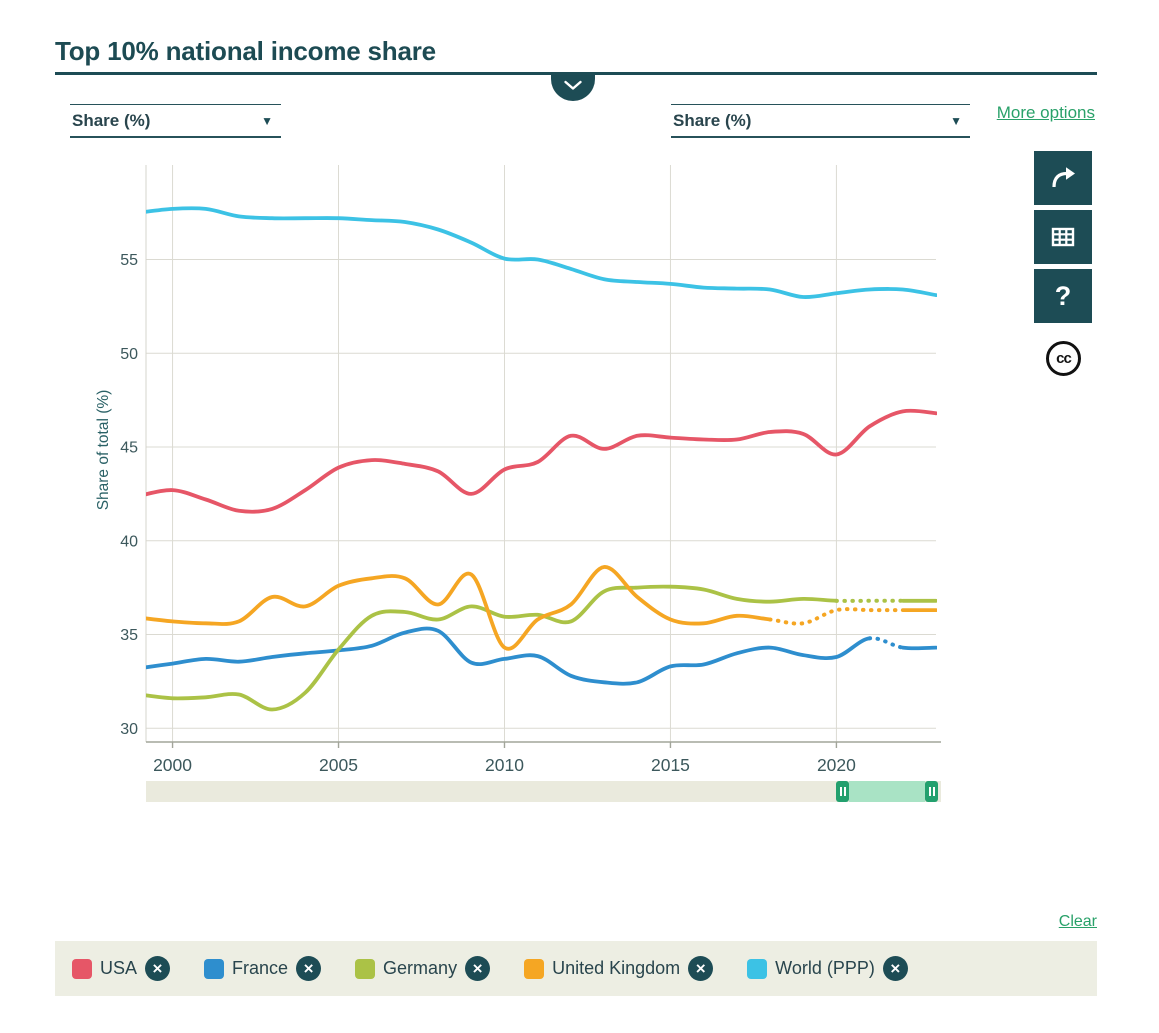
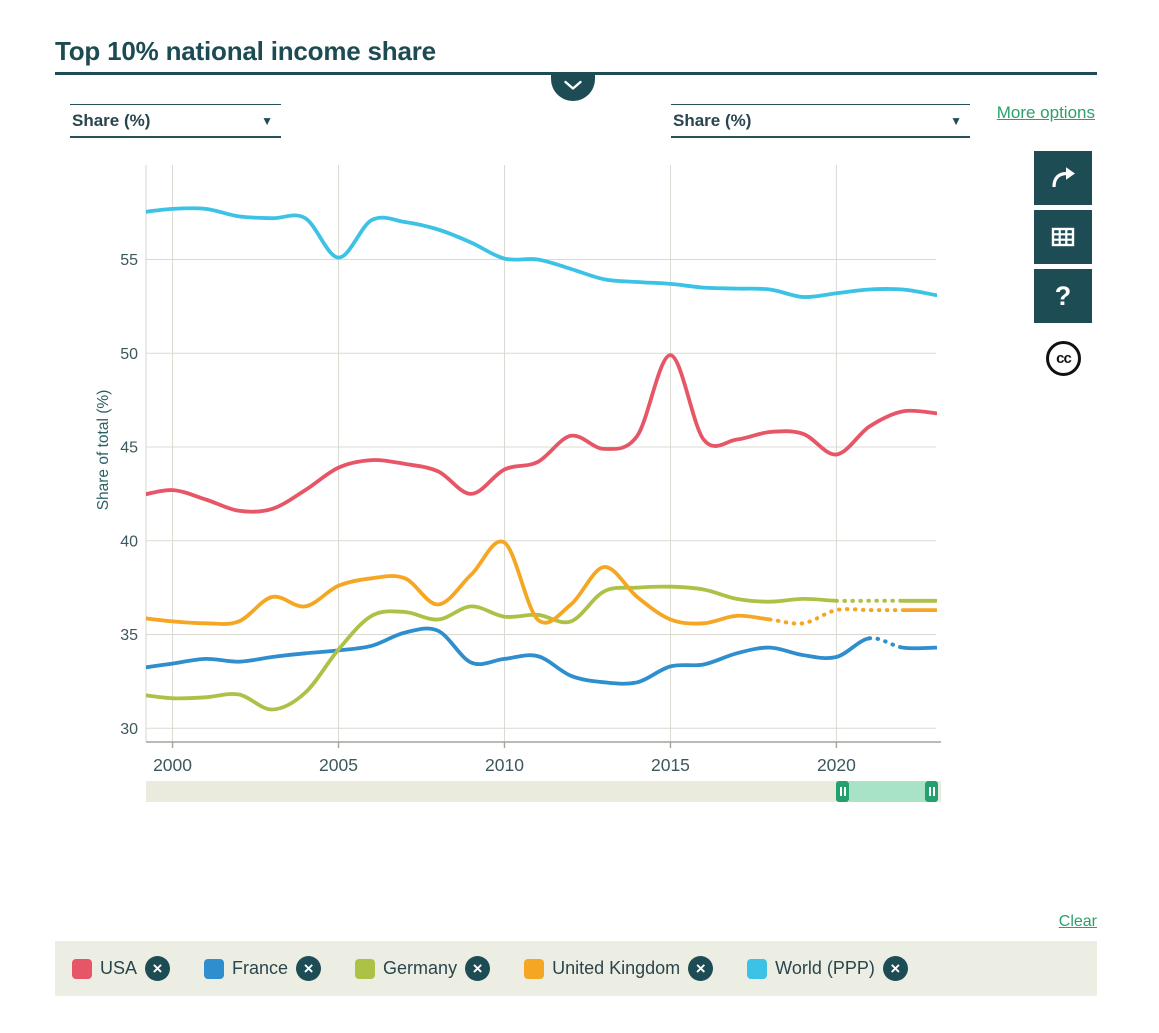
World (PPP)/2005: 57.2 -> 55.1
United Kingdom/2010: 34.3 -> 39.9
USA/2015: 45.5 -> 49.9
